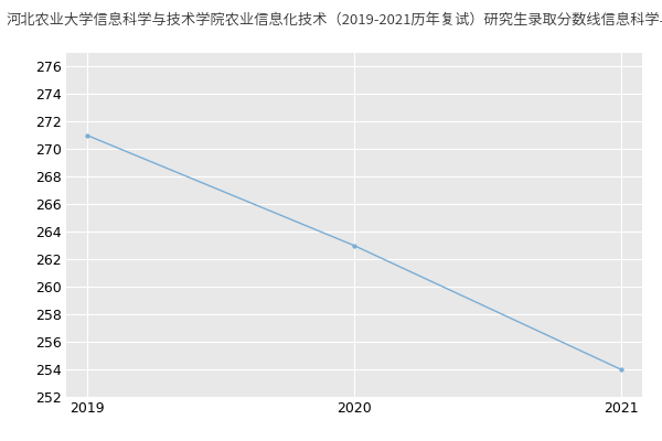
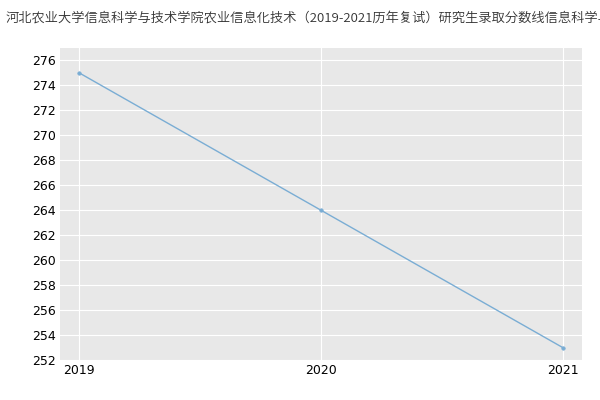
2019: 271 -> 275
2020: 263 -> 264
2021: 254 -> 253
